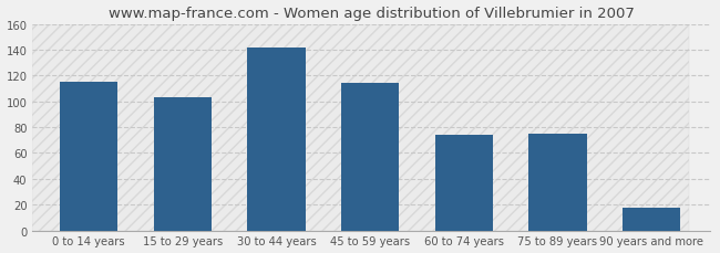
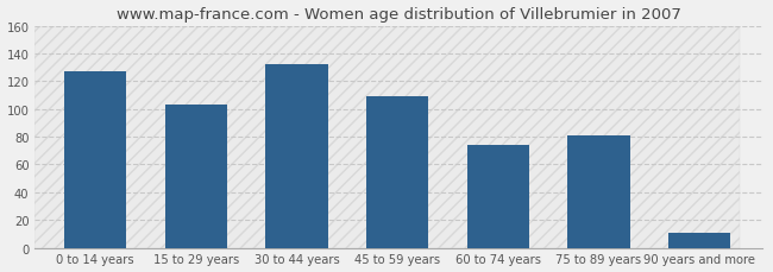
0 to 14 years: 115 -> 127
30 to 44 years: 142 -> 132
45 to 59 years: 114 -> 109
75 to 89 years: 75 -> 81
90 years and more: 18 -> 11
